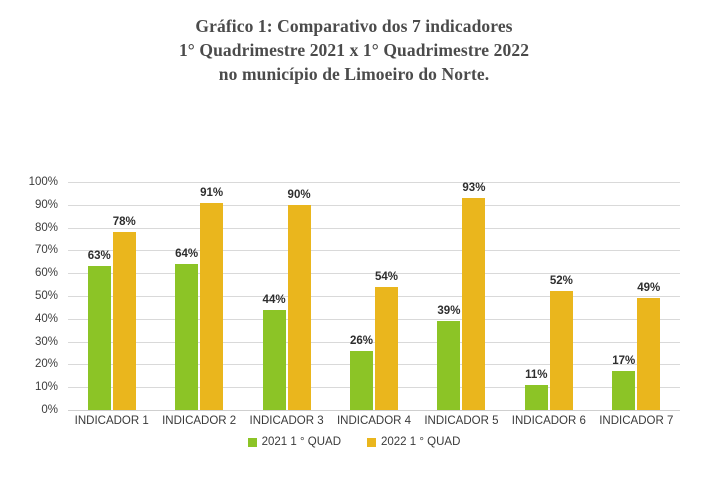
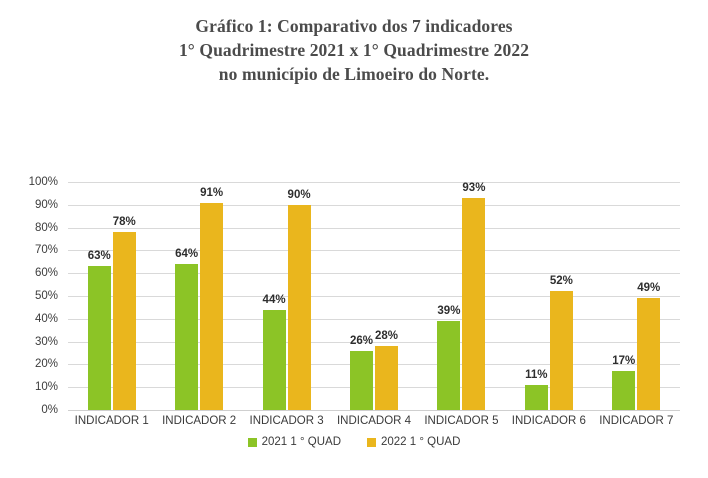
2022 1 ° QUAD/INDICADOR 4: 54% -> 28%
